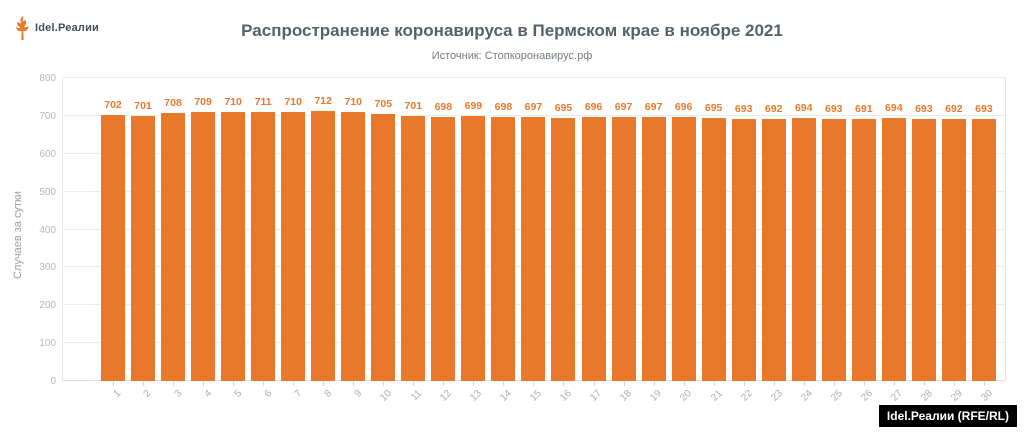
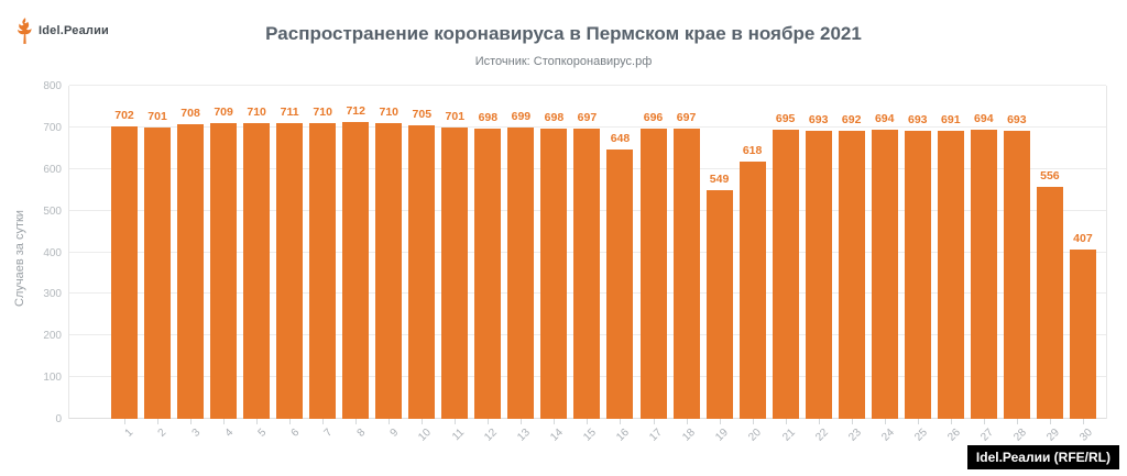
16: 695 -> 648
19: 697 -> 549
20: 696 -> 618
29: 692 -> 556
30: 693 -> 407
